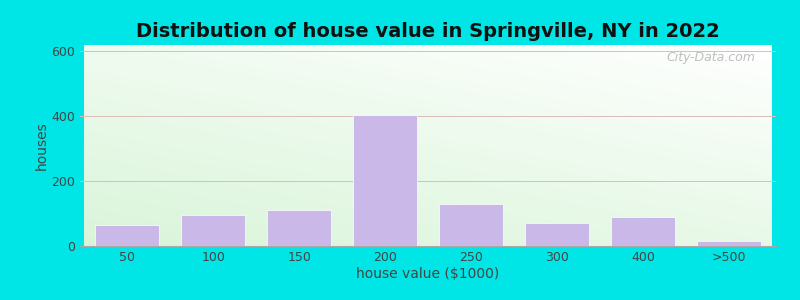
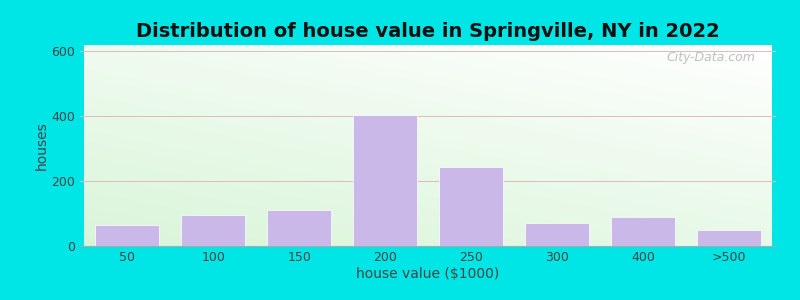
250: 130 -> 245
>500: 15 -> 50
